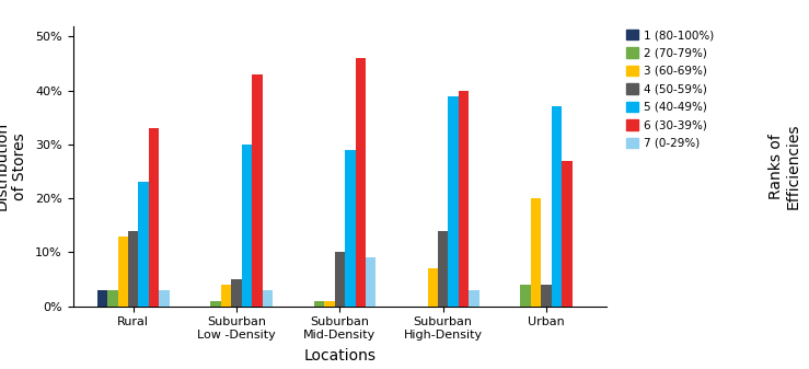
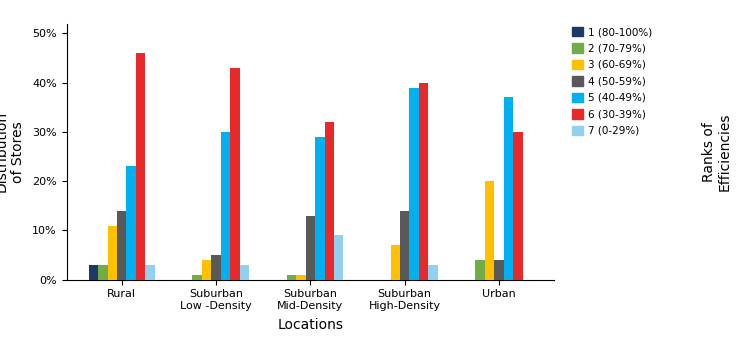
3 (60-69%)/Rural: 13% -> 11%
6 (30-39%)/Rural: 33% -> 46%
4 (50-59%)/Suburban Mid-Density: 10% -> 13%
6 (30-39%)/Suburban Mid-Density: 46% -> 32%
6 (30-39%)/Urban: 27% -> 30%
